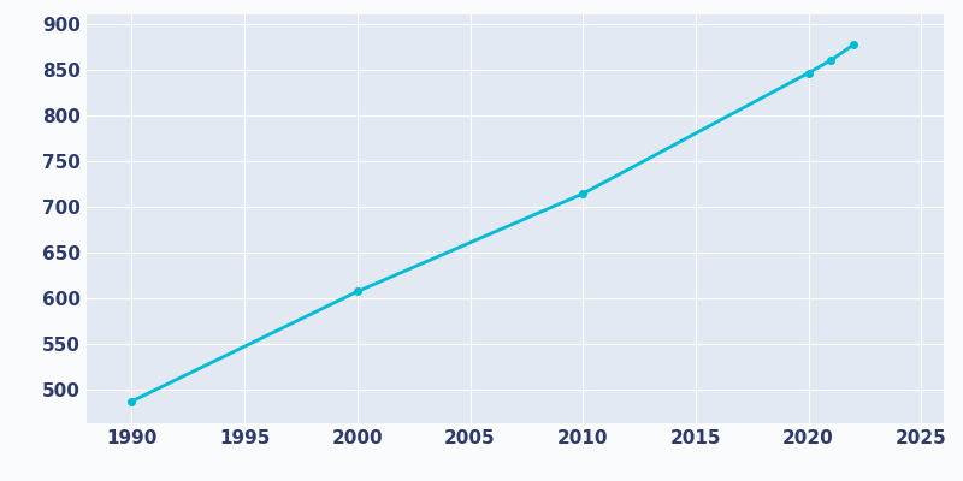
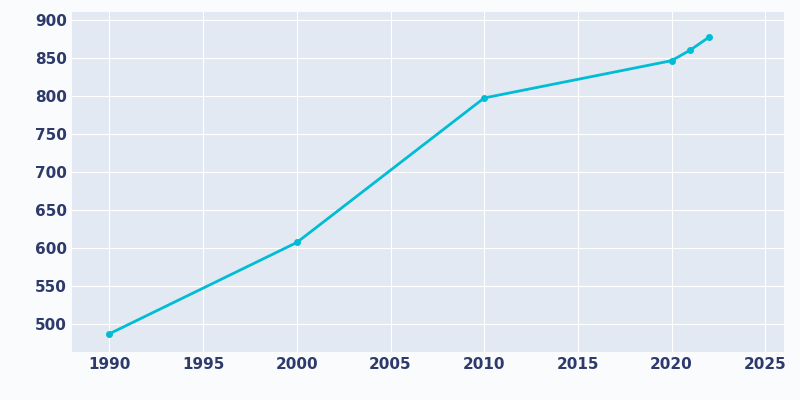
2010: 714 -> 797
